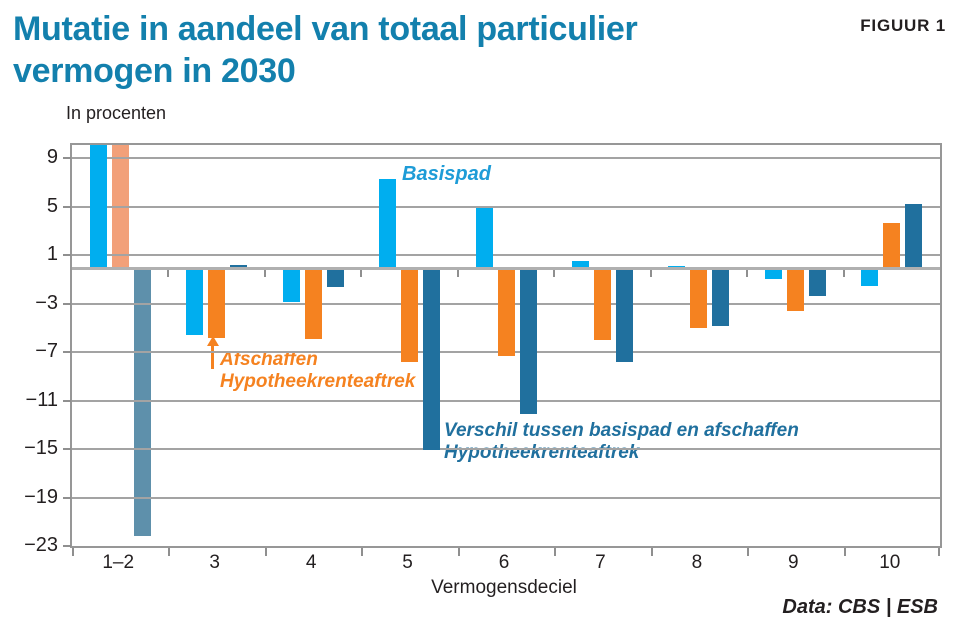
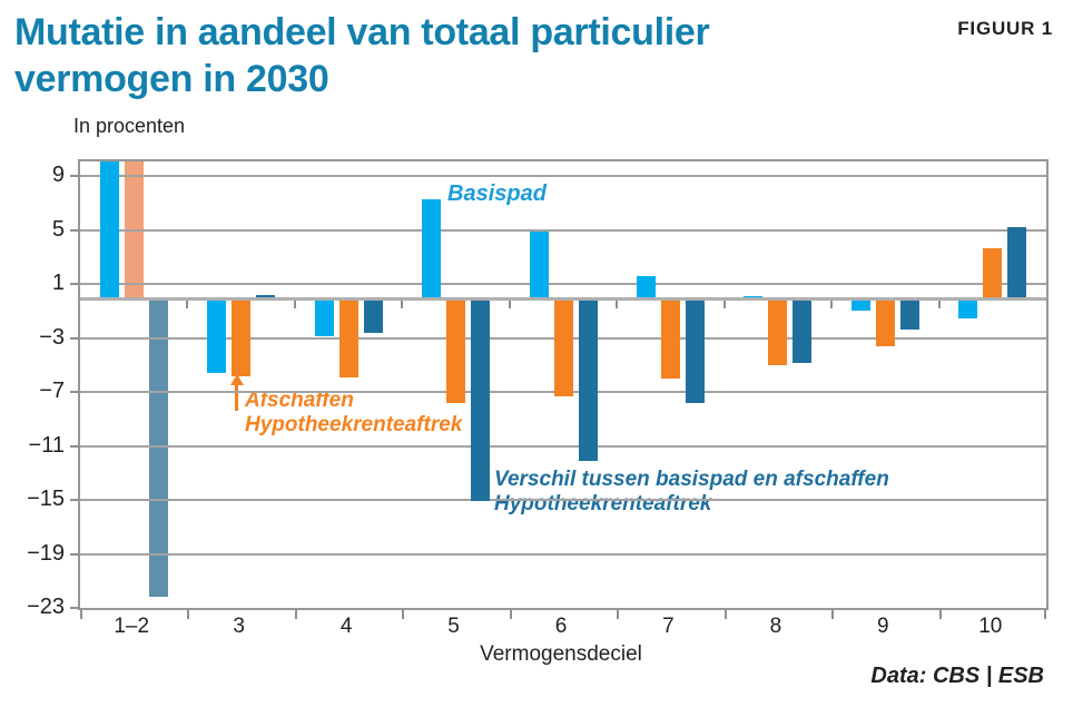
Verschil tussen basispad en afschaffen Hypotheekrenteaftrek/4: -1.6 -> -2.6
Basispad/7: 0.5 -> 1.6
